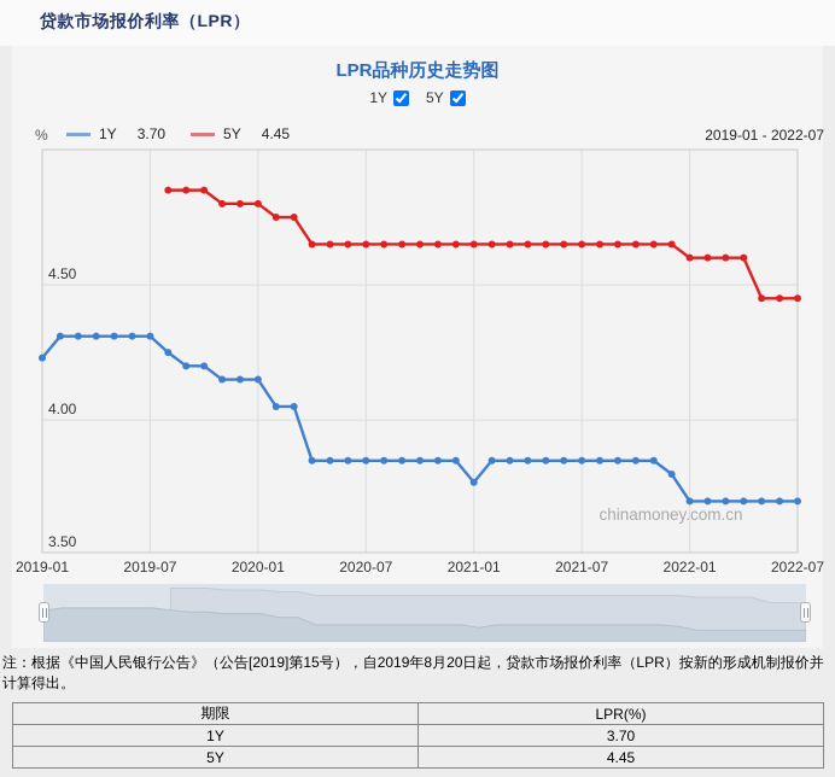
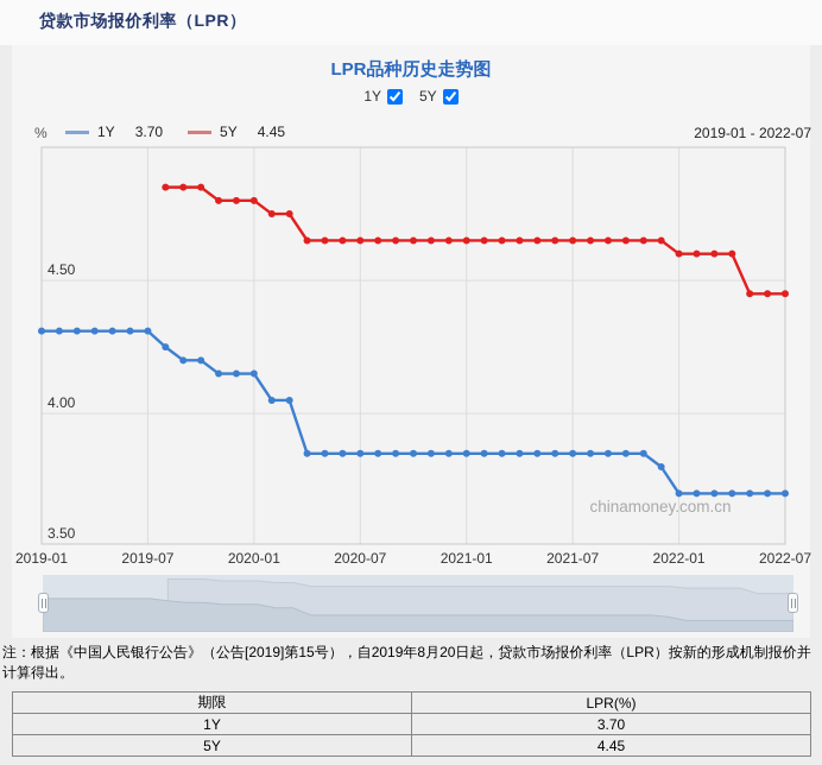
1Y/2019-01: 4.23 -> 4.31
1Y/2021-01: 3.77 -> 3.85
